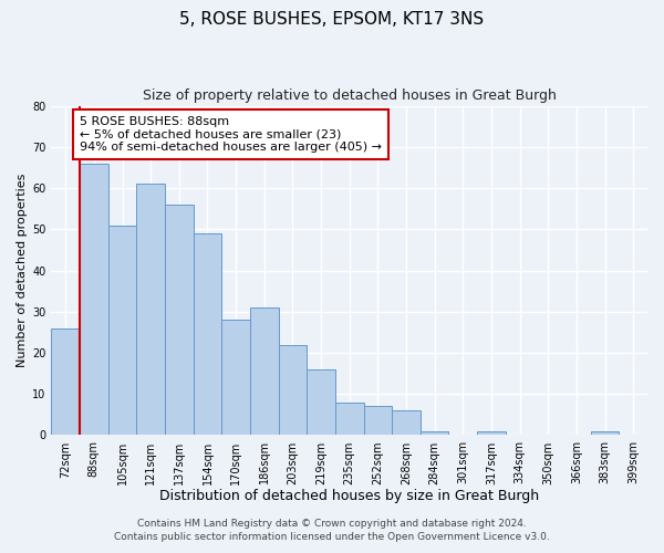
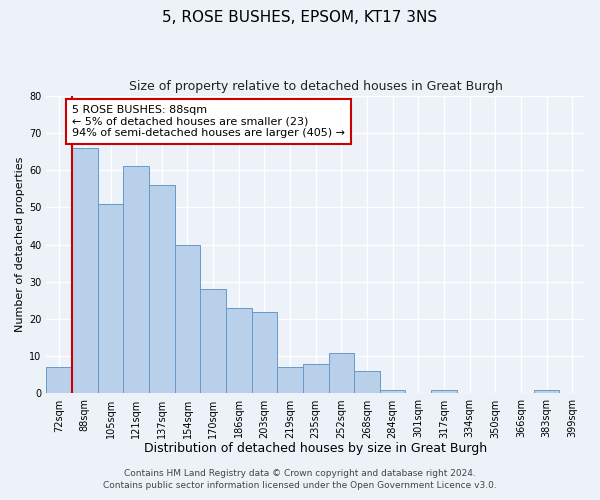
72sqm: 26 -> 7
154sqm: 49 -> 40
186sqm: 31 -> 23
219sqm: 16 -> 7
252sqm: 7 -> 11
